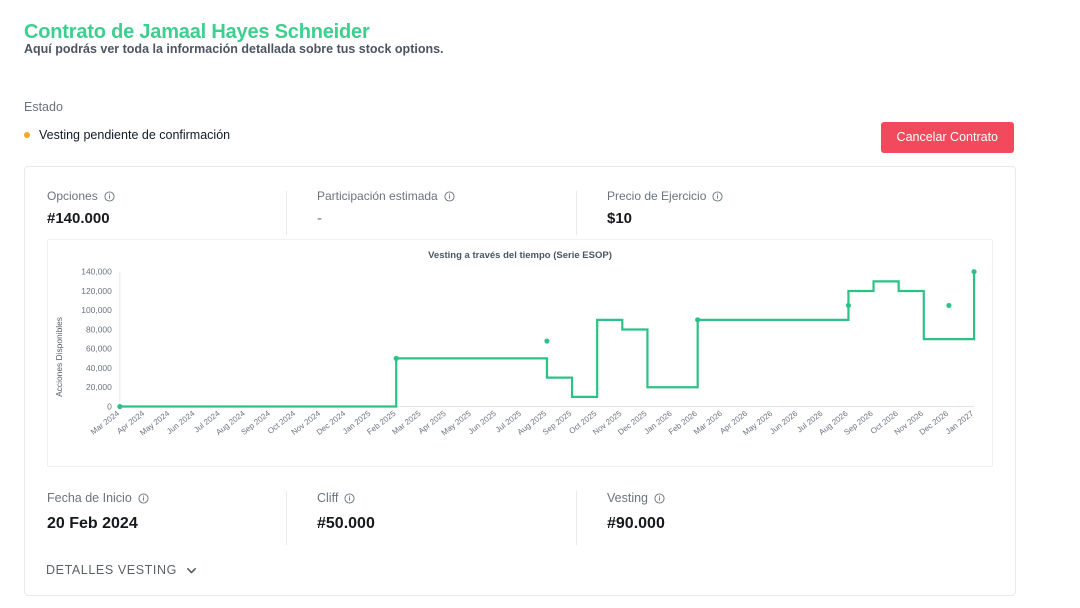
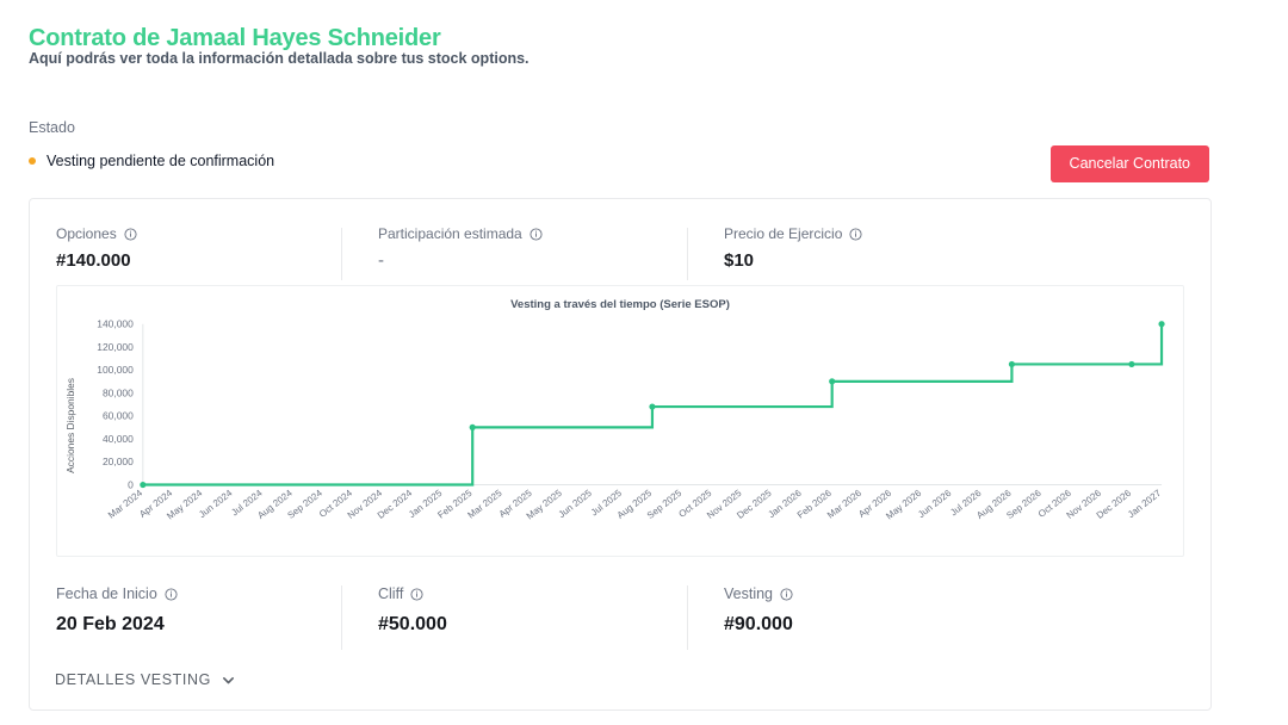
Aug 2025: 30000 -> 70000
Sep 2025: 10000 -> 70000
Oct 2025: 90000 -> 70000
Nov 2025: 80000 -> 70000
Dec 2025: 20000 -> 70000
Jan 2026: 20000 -> 70000
Aug 2026: 120000 -> 100000
Sep 2026: 130000 -> 100000
Oct 2026: 120000 -> 100000
Nov 2026: 70000 -> 100000
Dec 2026: 70000 -> 100000
